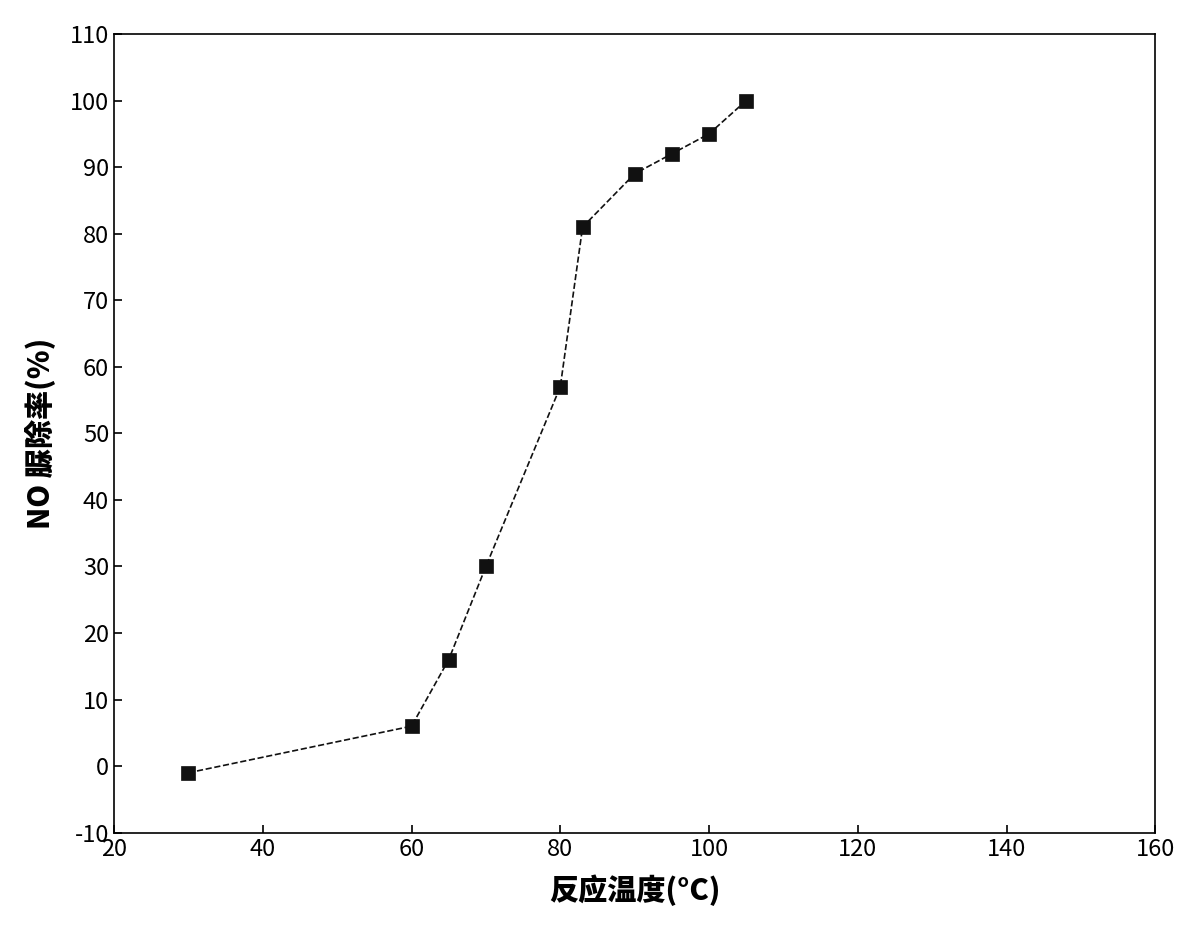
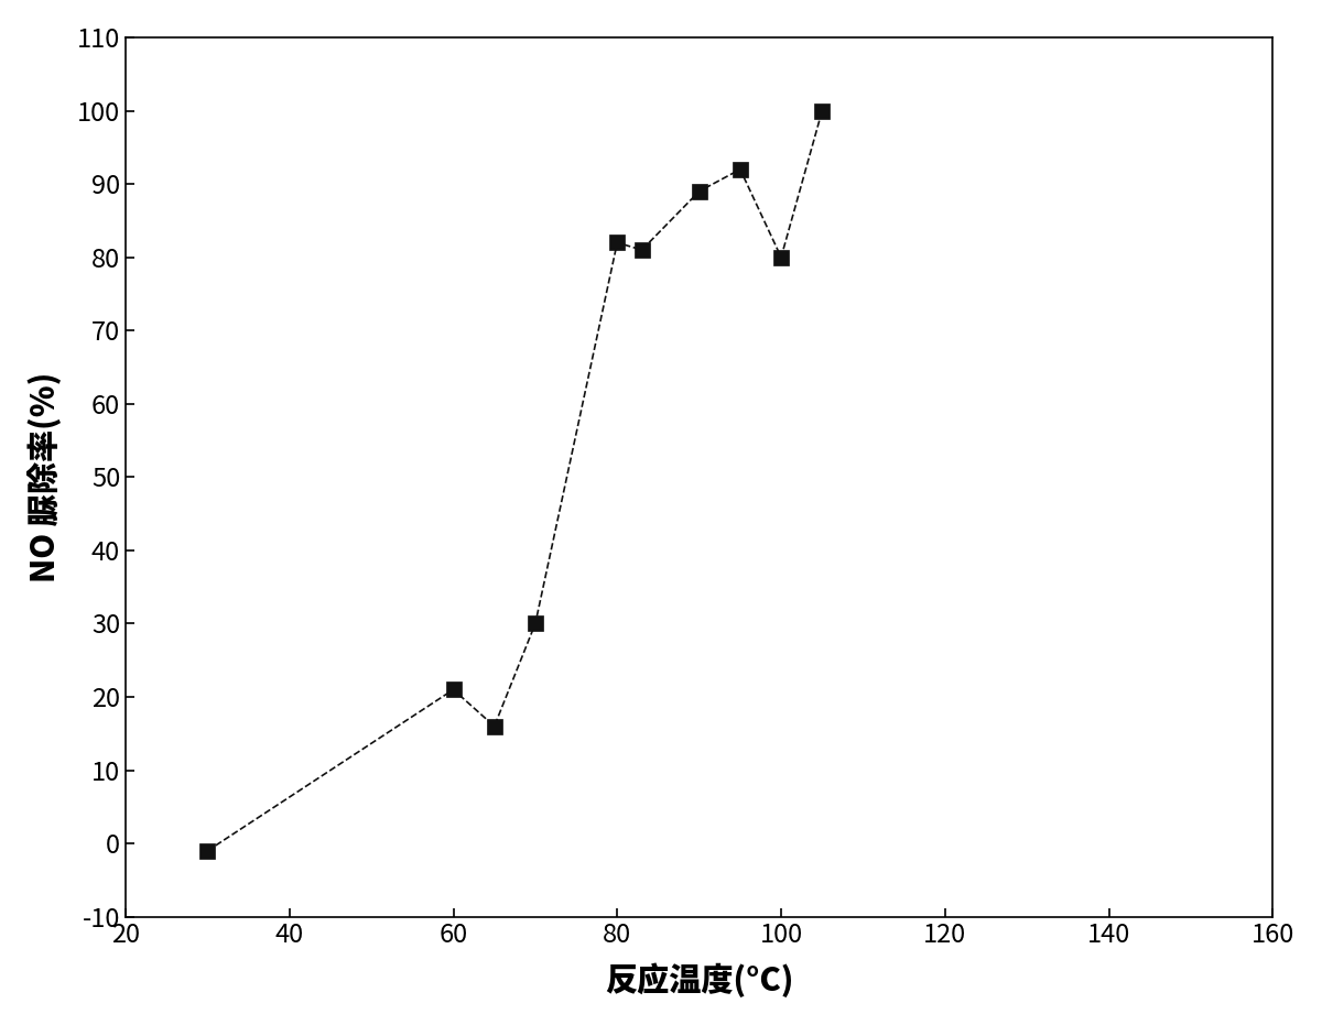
60: 6 -> 21
80: 57 -> 82
100: 95 -> 80
